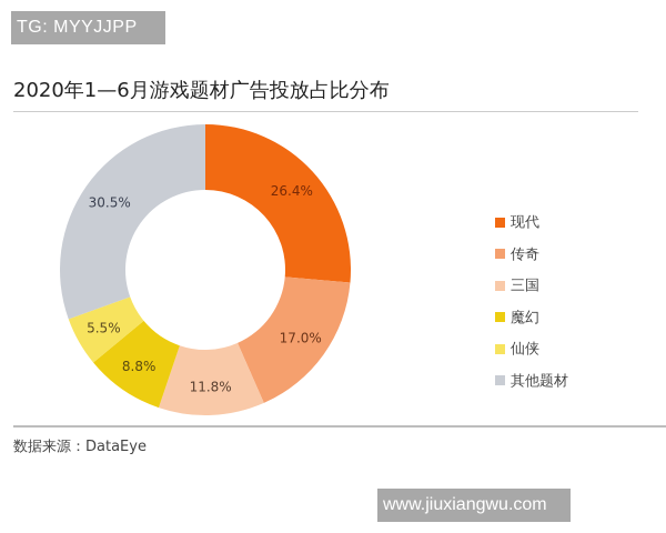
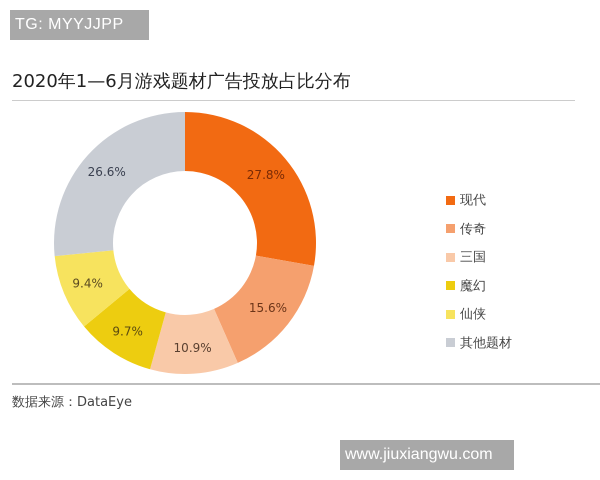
现代: 26.4% -> 27.8%
传奇: 17.0% -> 15.6%
三国: 11.8% -> 10.9%
魔幻: 8.8% -> 9.7%
仙侠: 5.5% -> 9.4%
其他题材: 30.5% -> 26.6%
